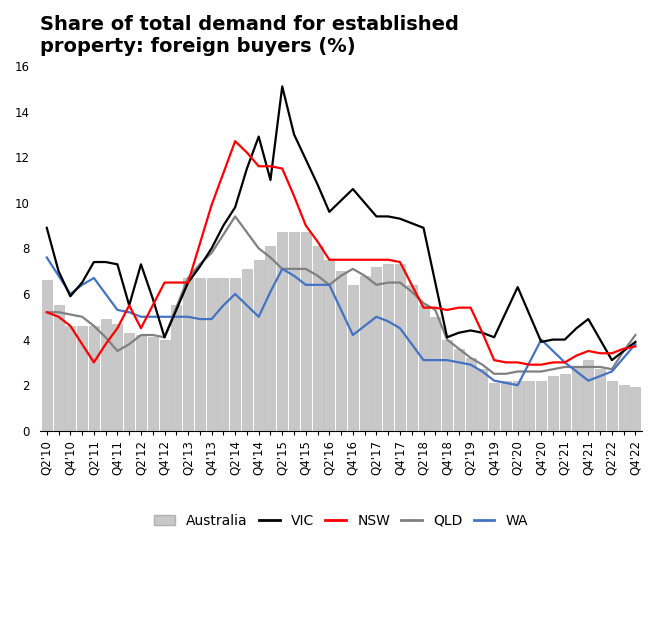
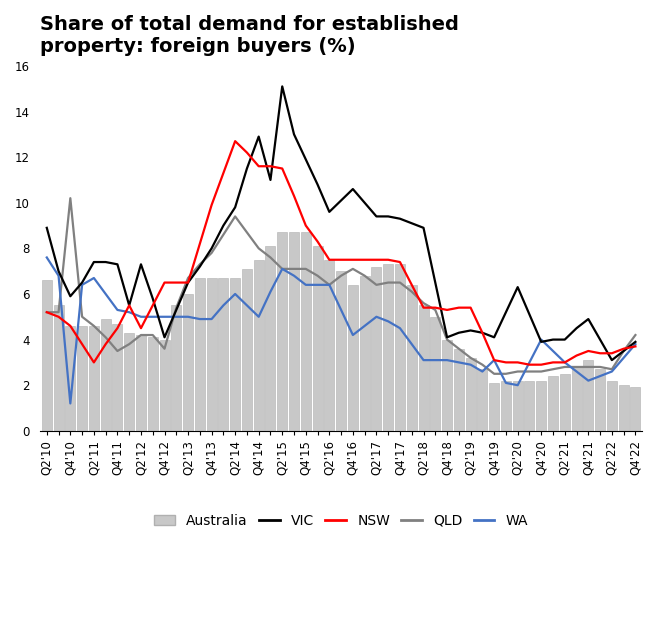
QLD/Q4'10: 5.1 -> 10.2
WA/Q4'10: 6.0 -> 1.2
QLD/Q4'12: 4.1 -> 3.6
Australia/Q2'13: 6.7 -> 6.0
WA/Q4'19: 2.2 -> 3.1
